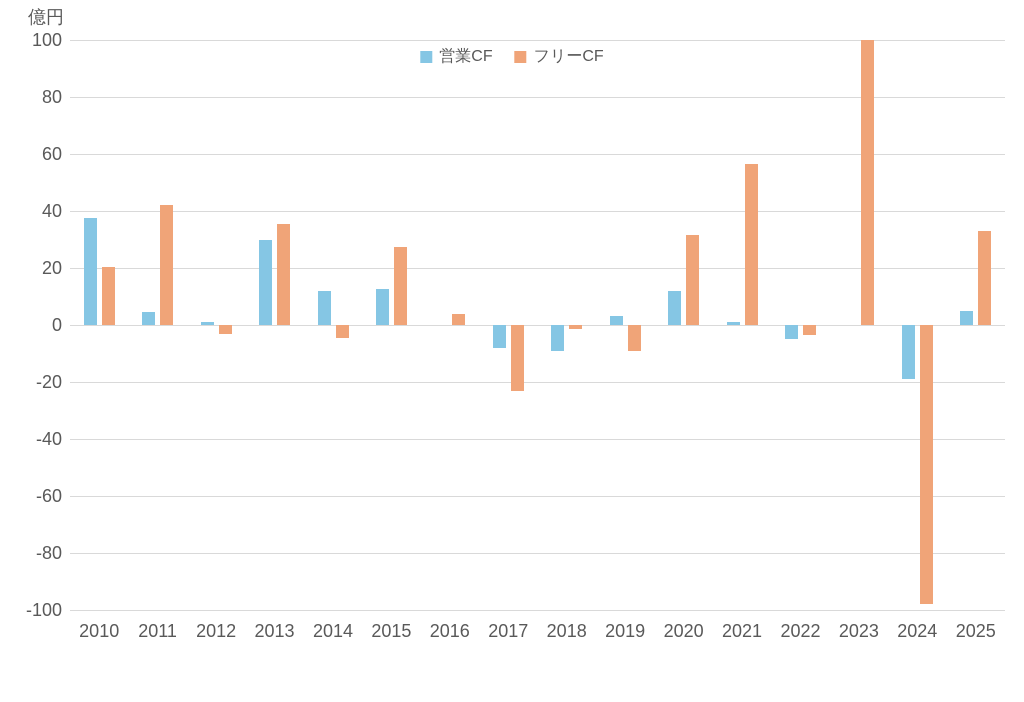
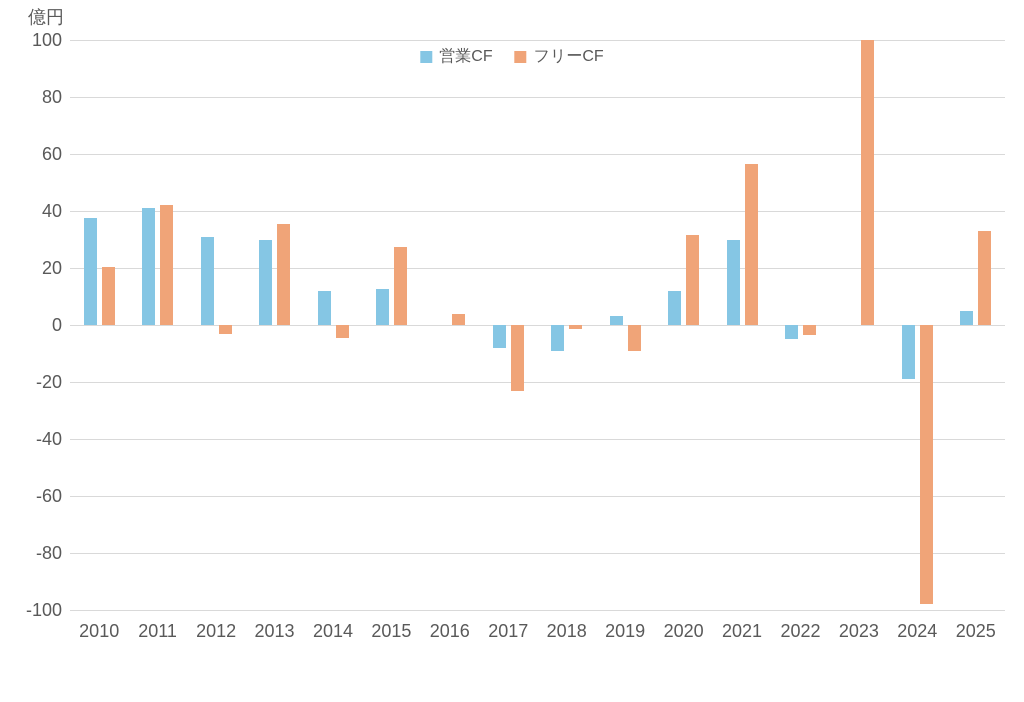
営業CF/2011: 4 -> 41
営業CF/2012: 1 -> 31
営業CF/2021: 1 -> 30
